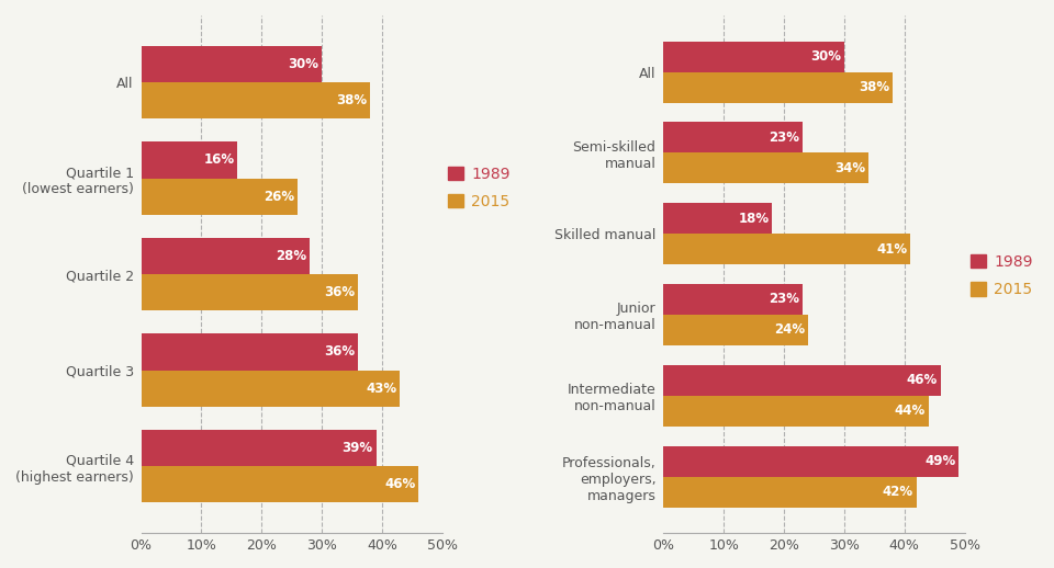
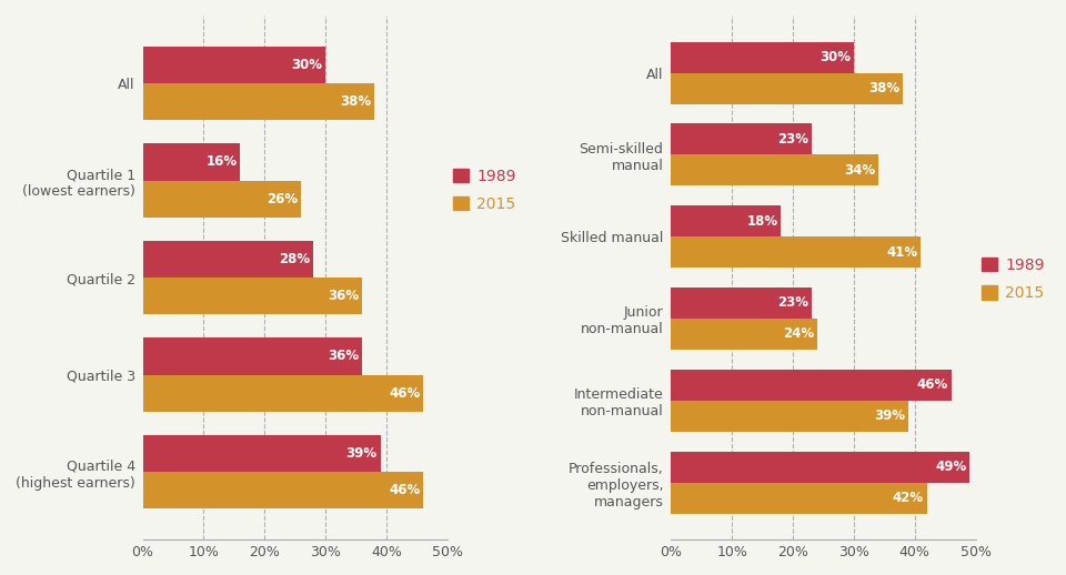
2015/Quartile 3: 43% -> 46%
2015/Intermediate non-manual: 44% -> 39%
